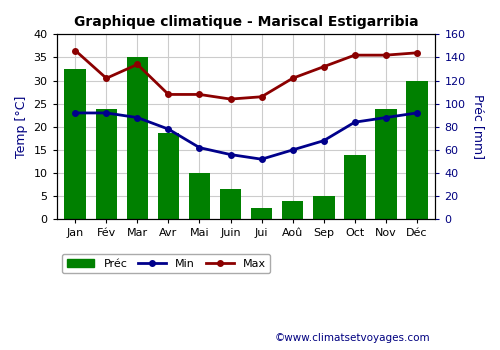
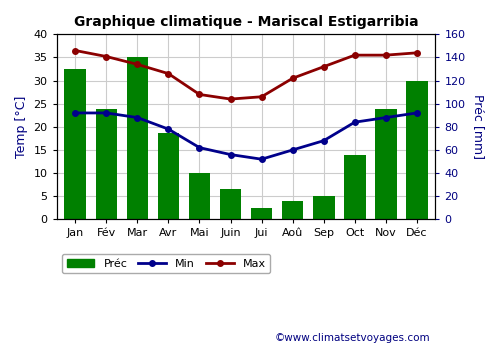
Max/Fév: 30.5 -> 35.2
Max/Avr: 27.0 -> 31.5
